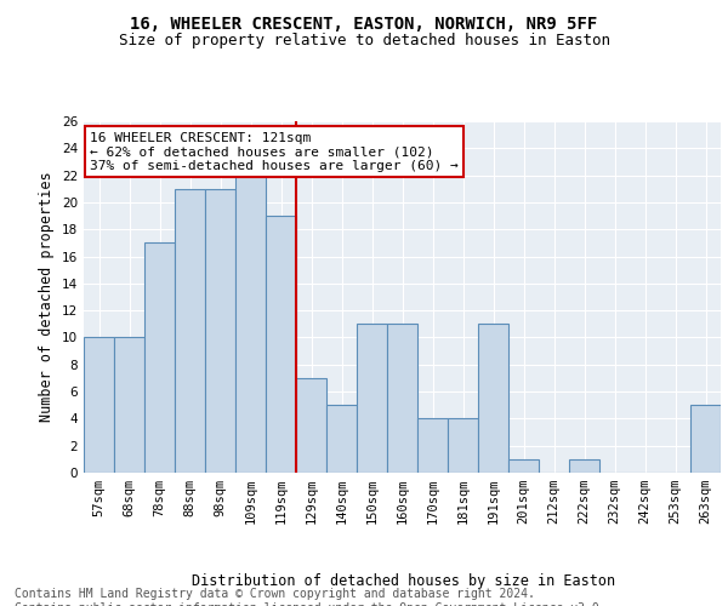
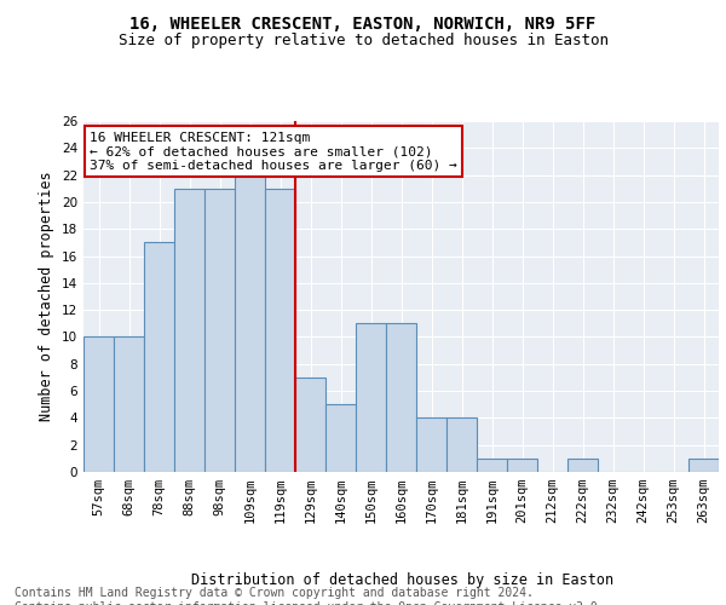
119sqm: 19 -> 21
191sqm: 11 -> 1
263sqm: 5 -> 1
